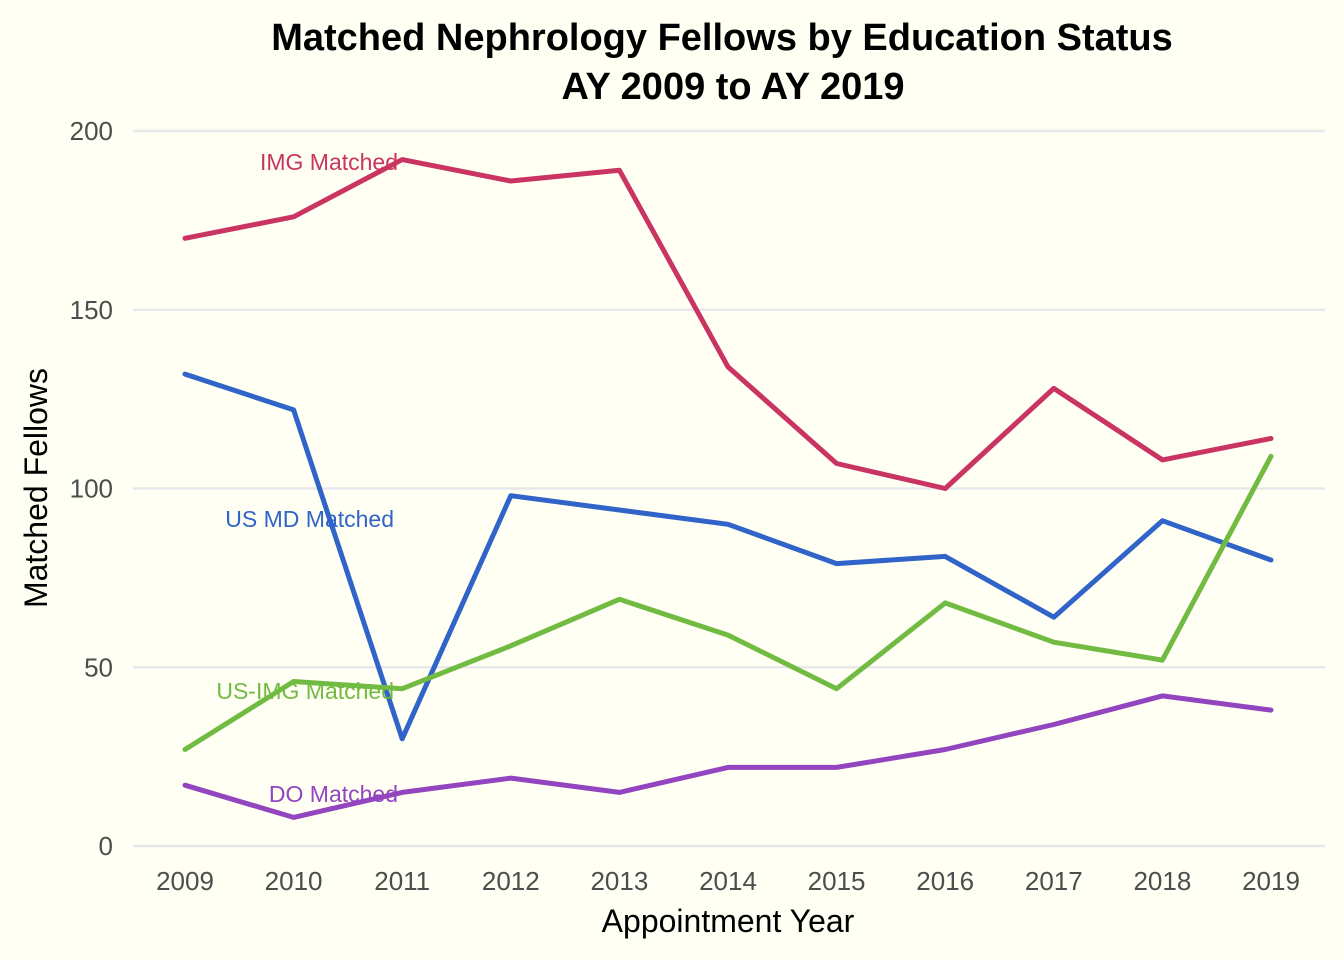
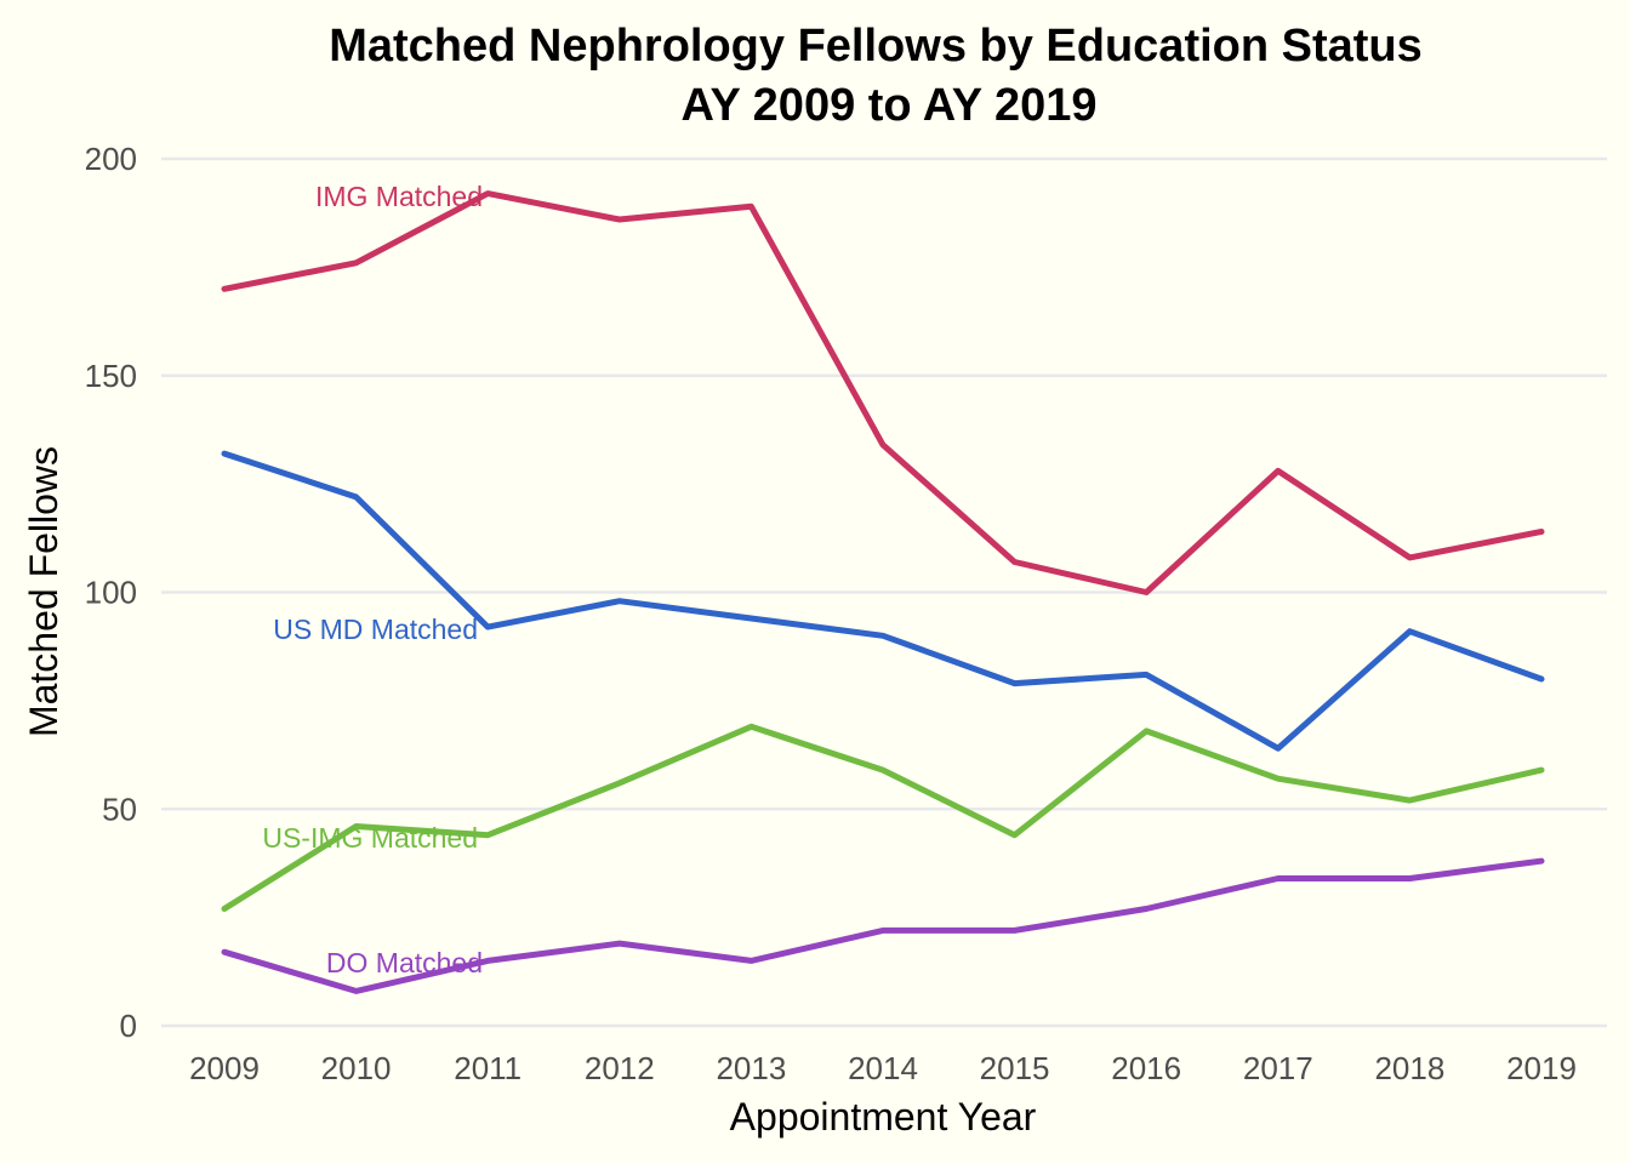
US MD Matched/2011: 30 -> 92
DO Matched/2018: 42 -> 34
US-IMG Matched/2019: 109 -> 59
